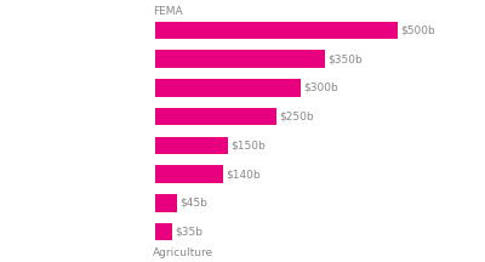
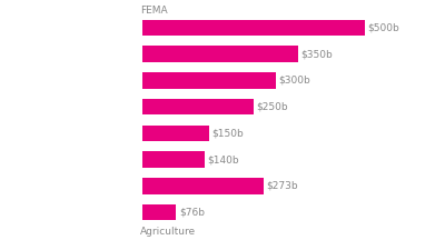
FEMA: $45b -> $273b
Agriculture: $35b -> $76b
